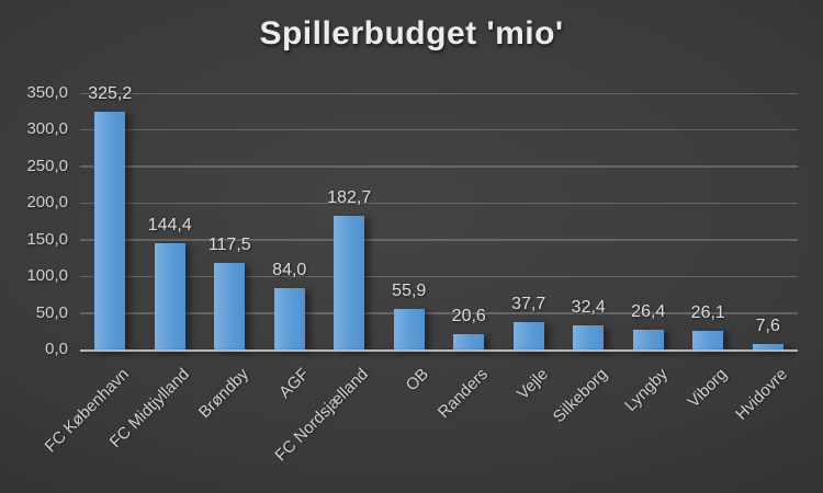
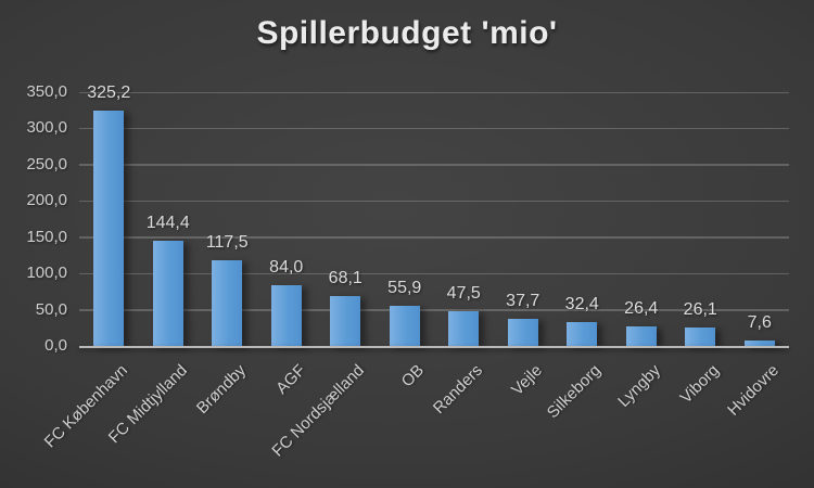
FC Nordsjælland: 182,7 -> 68,1
Randers: 20,6 -> 47,5
